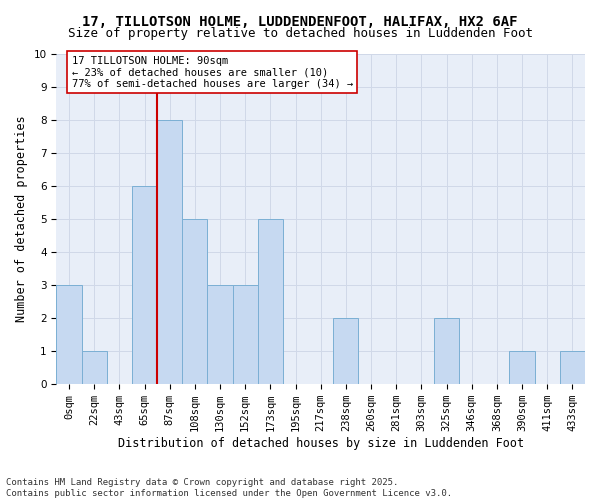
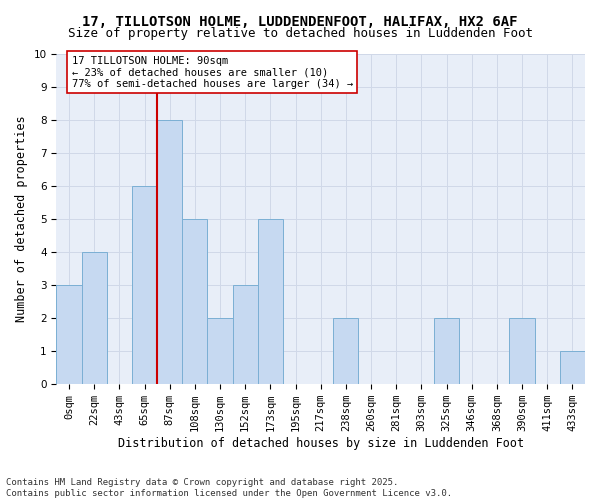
22sqm: 1 -> 4
130sqm: 3 -> 2
390sqm: 1 -> 2
